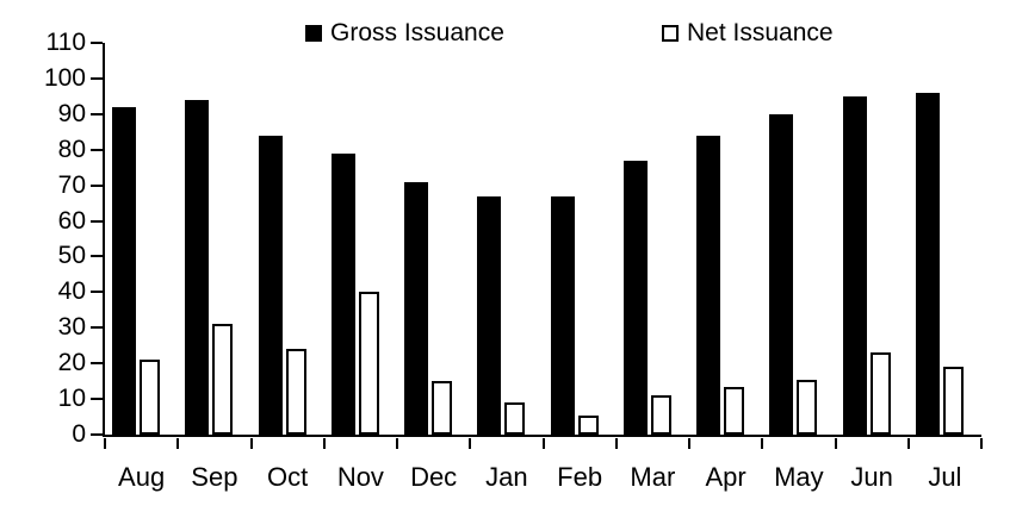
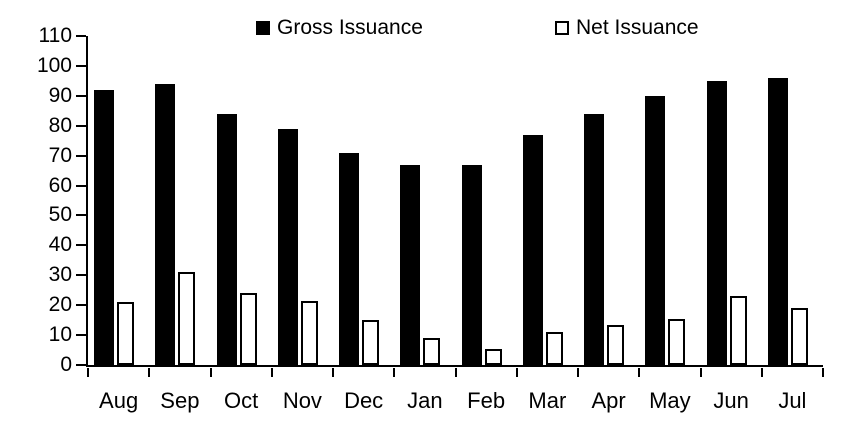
Net Issuance/Nov: 40 -> 22
